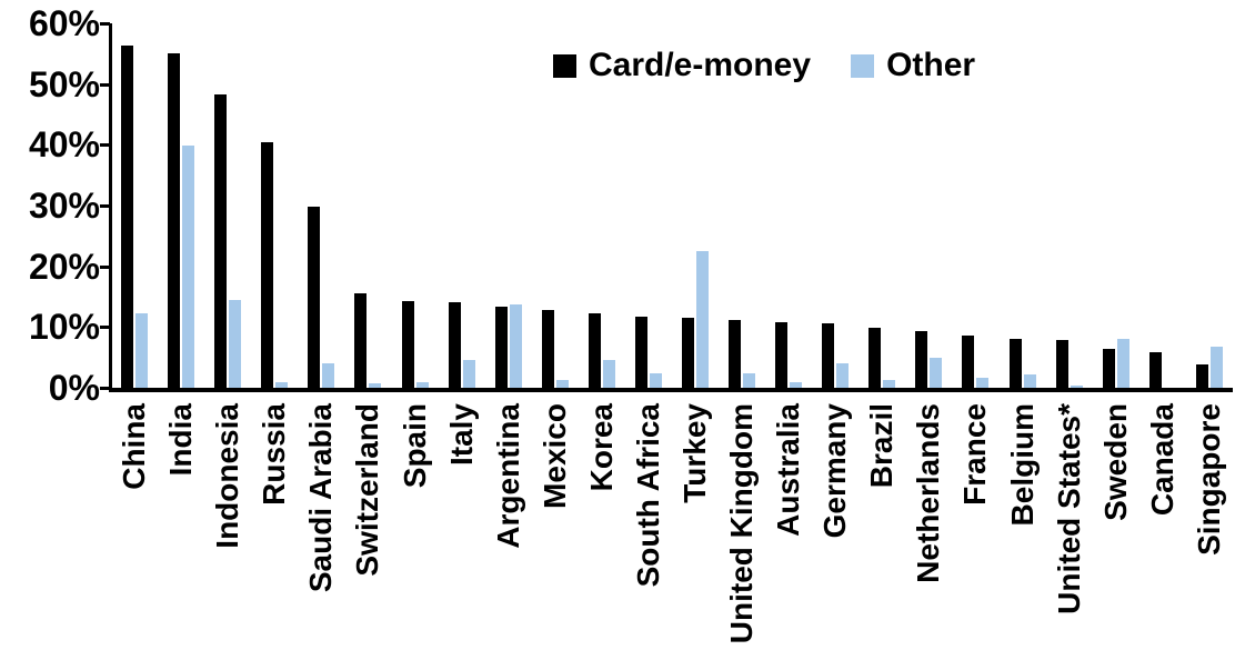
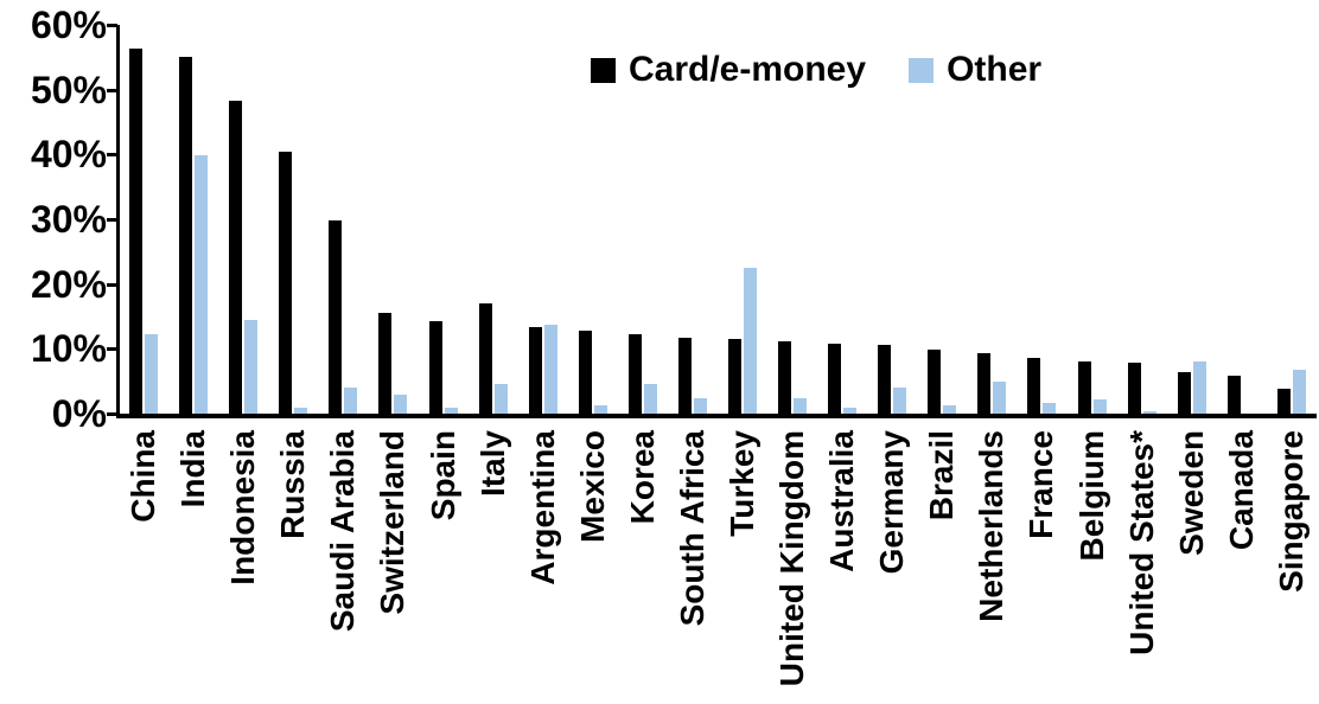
Other/Switzerland: 1% -> 3%
Card/e-money/Italy: 14% -> 17%
